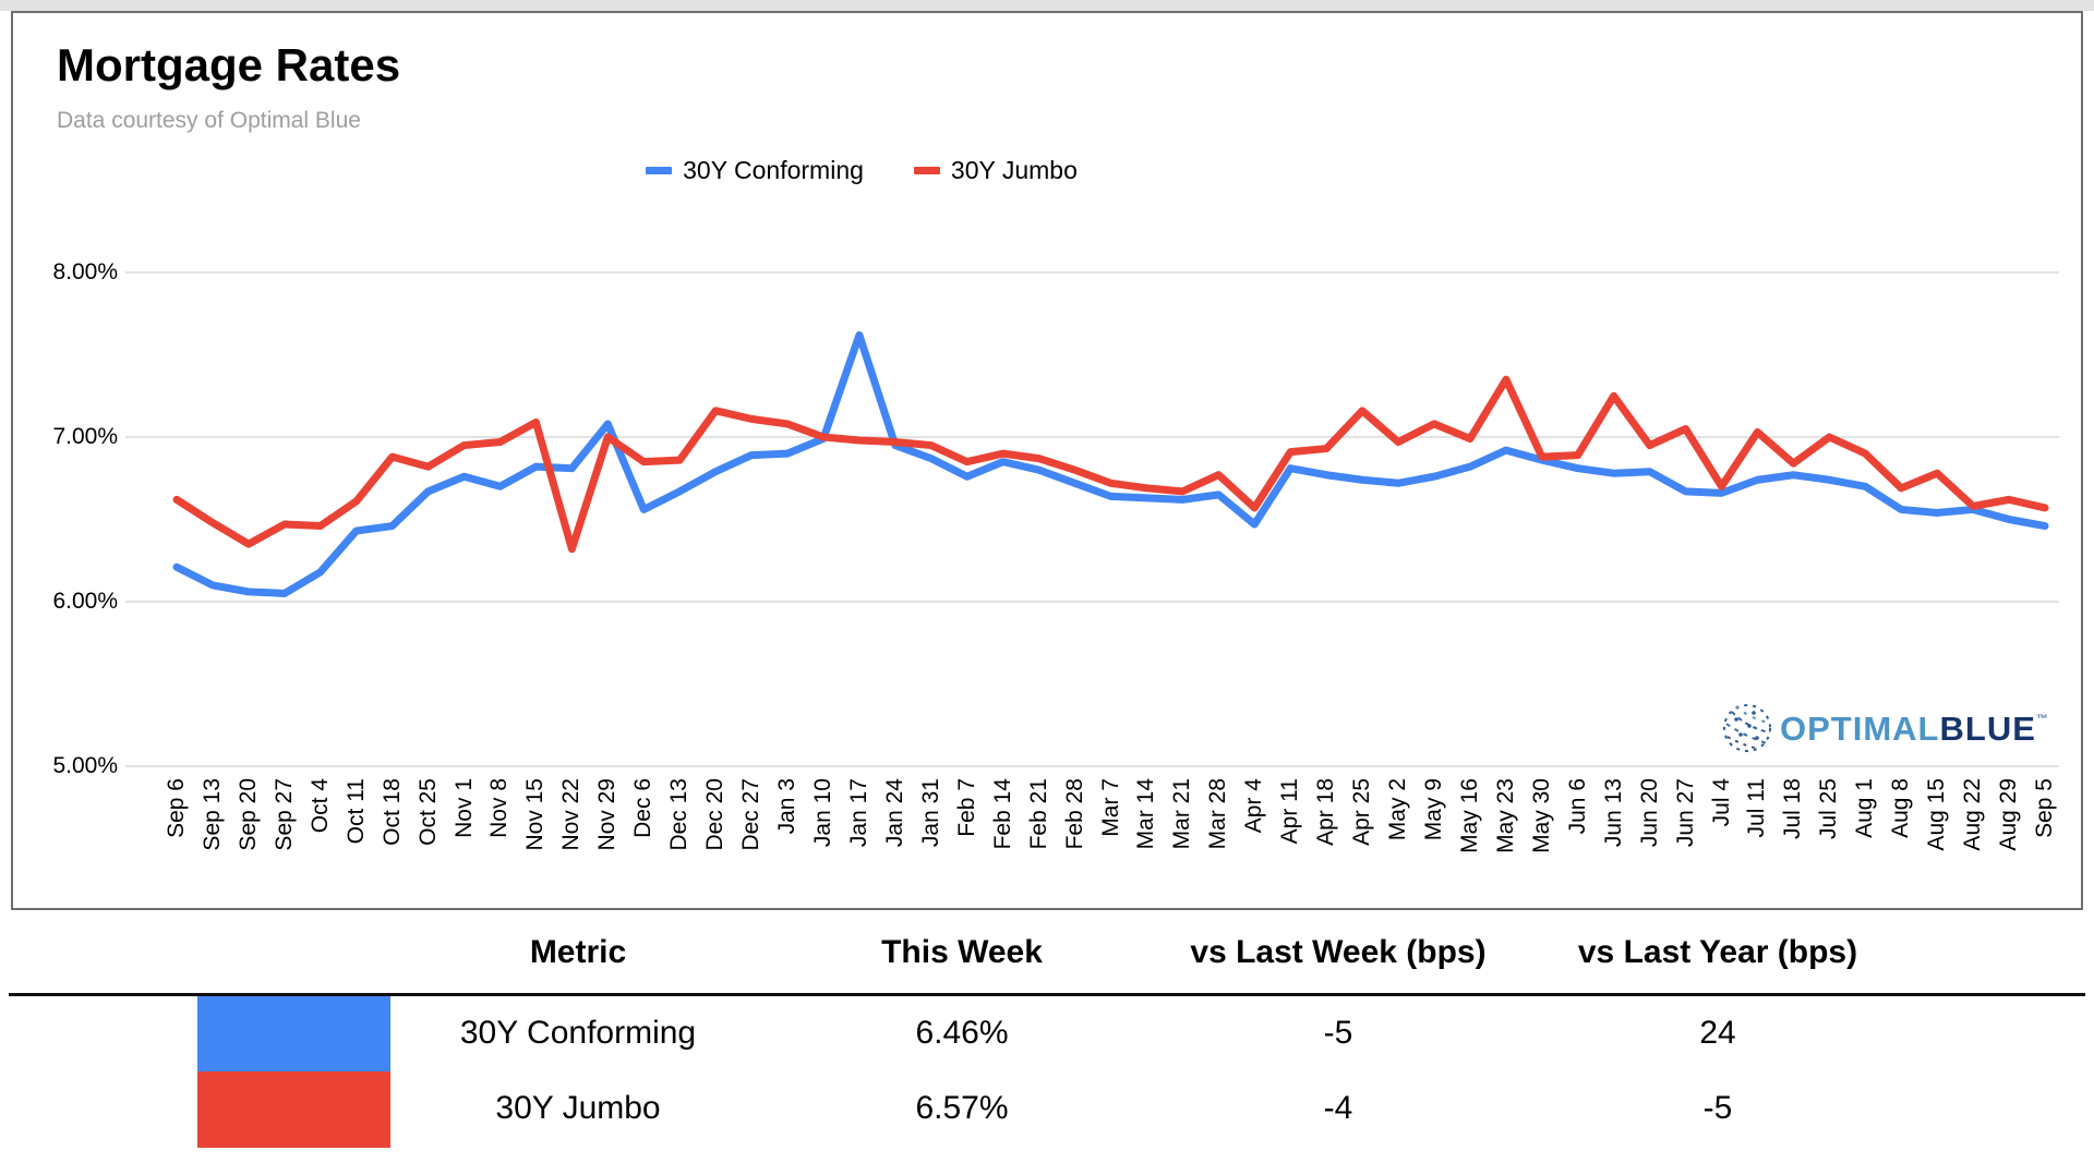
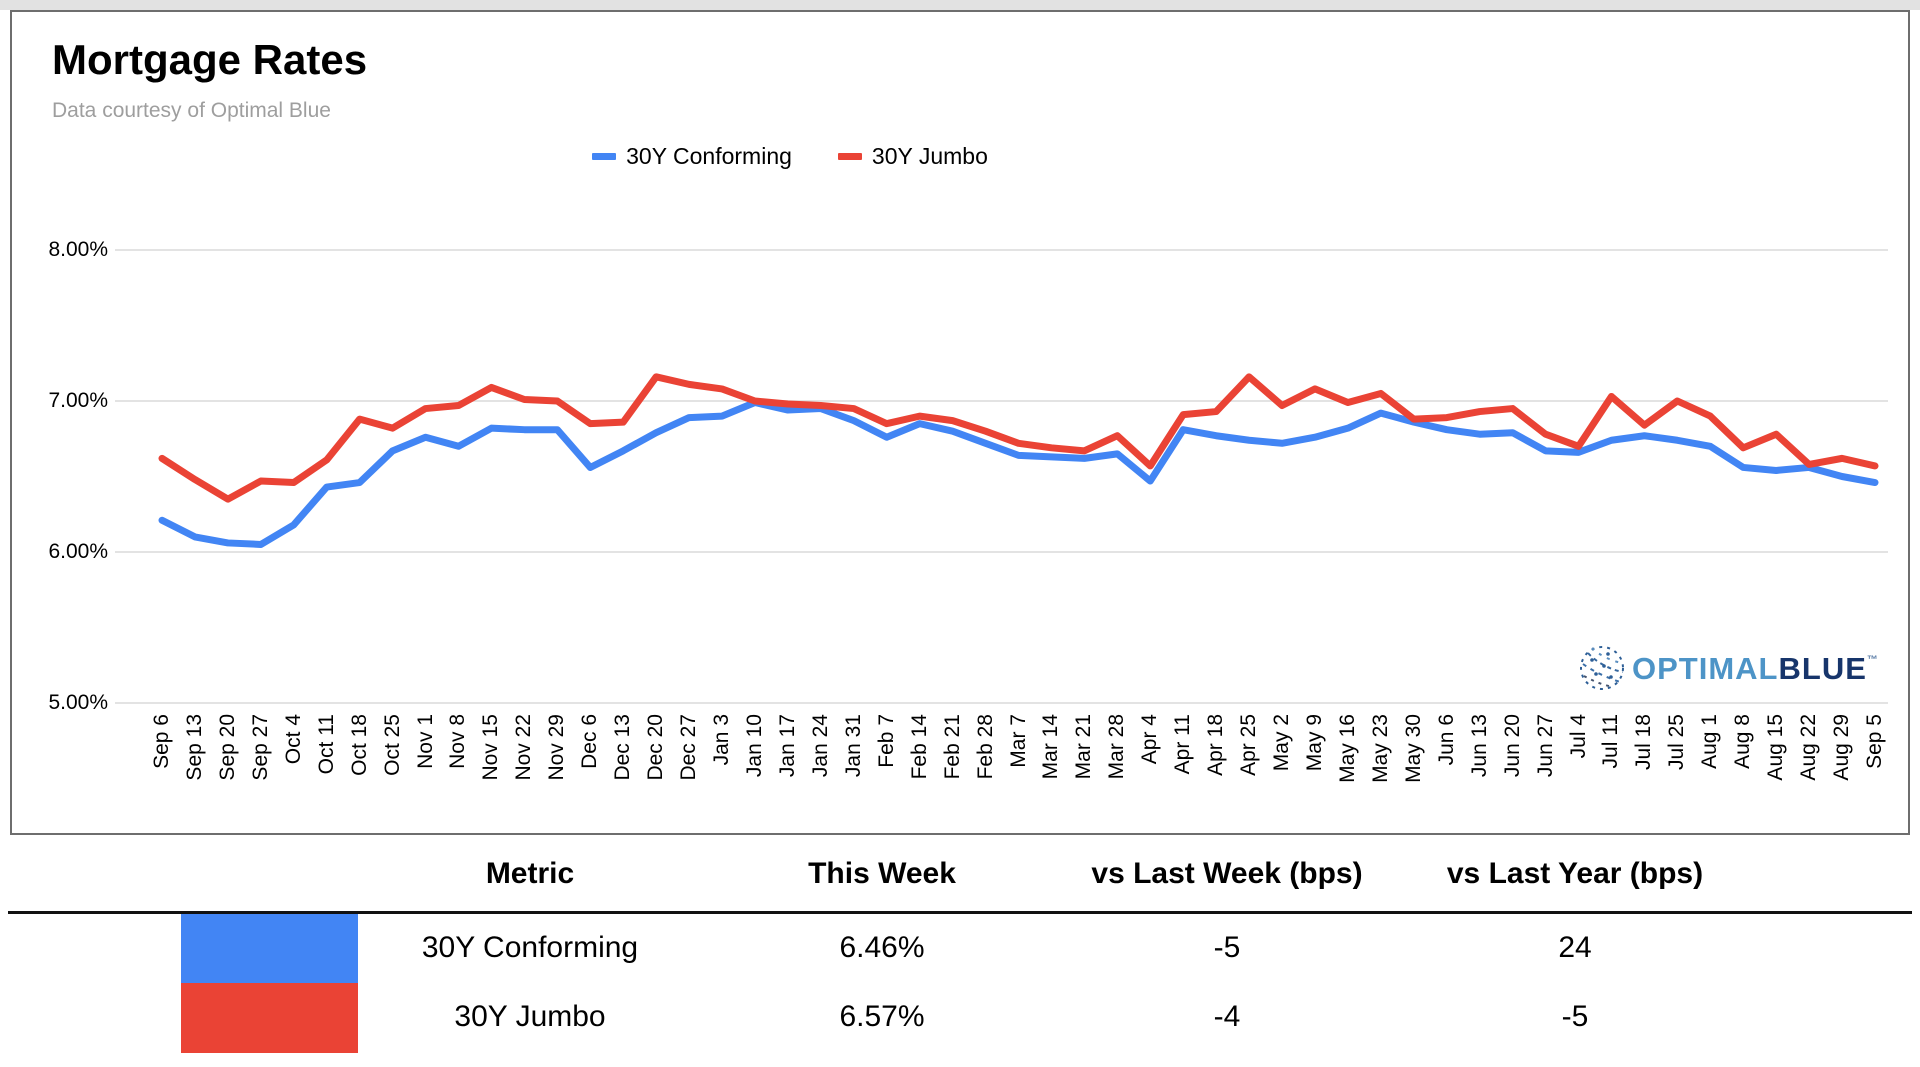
30Y Jumbo/Nov 22: 6.32% -> 7.01%
30Y Conforming/Nov 29: 7.08% -> 6.81%
30Y Conforming/Jan 17: 7.62% -> 6.94%
30Y Jumbo/May 23: 7.35% -> 7.05%
30Y Jumbo/Jun 13: 7.25% -> 6.93%
30Y Jumbo/Jun 27: 7.05% -> 6.78%
